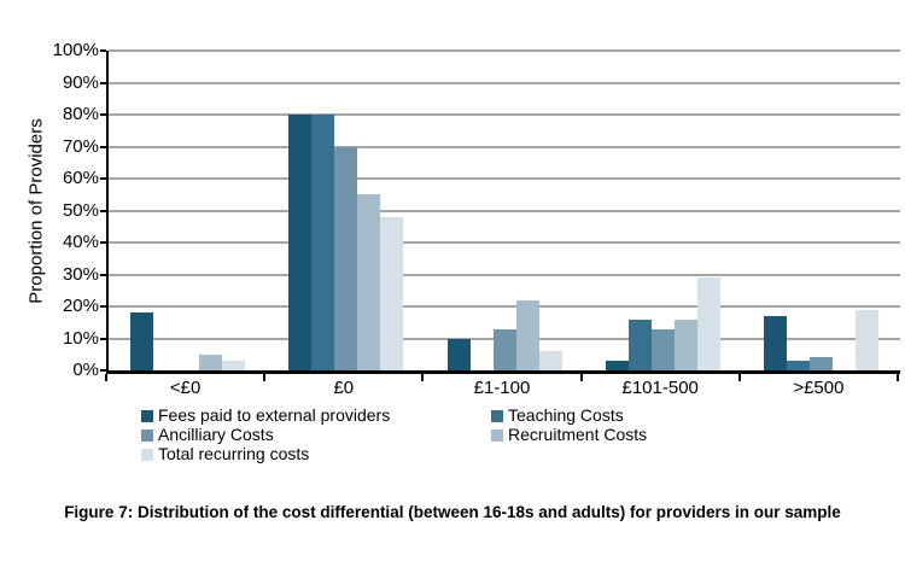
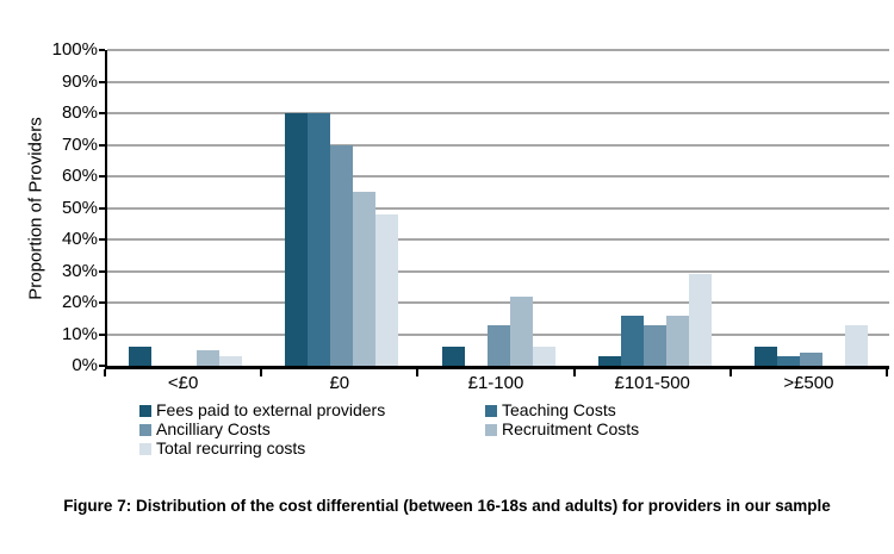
Fees paid to external providers/<£0: 18% -> 6%
Fees paid to external providers/£1-100: 10% -> 6%
Fees paid to external providers/>£500: 17% -> 6%
Total recurring costs/>£500: 19% -> 13%
